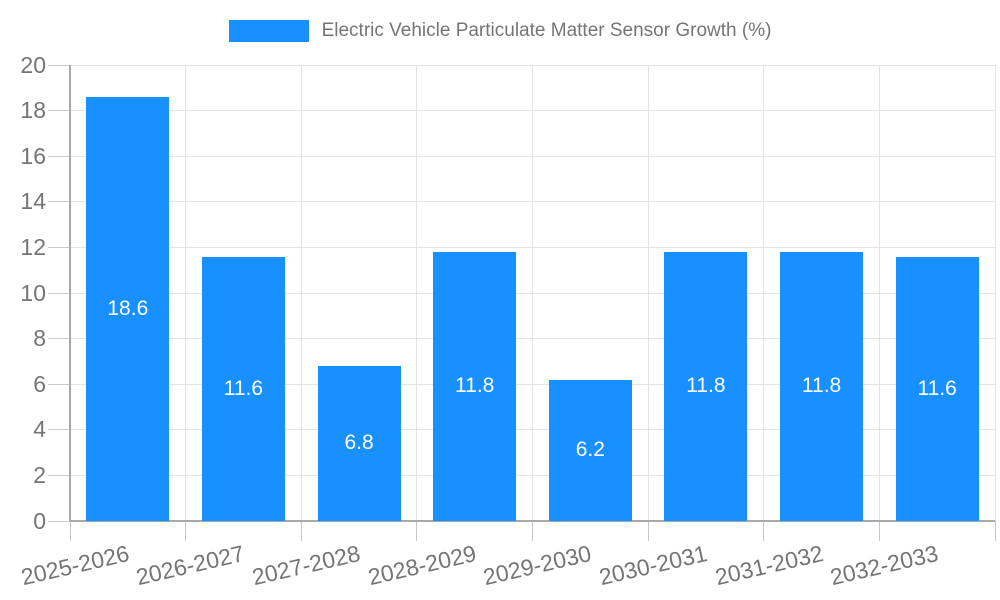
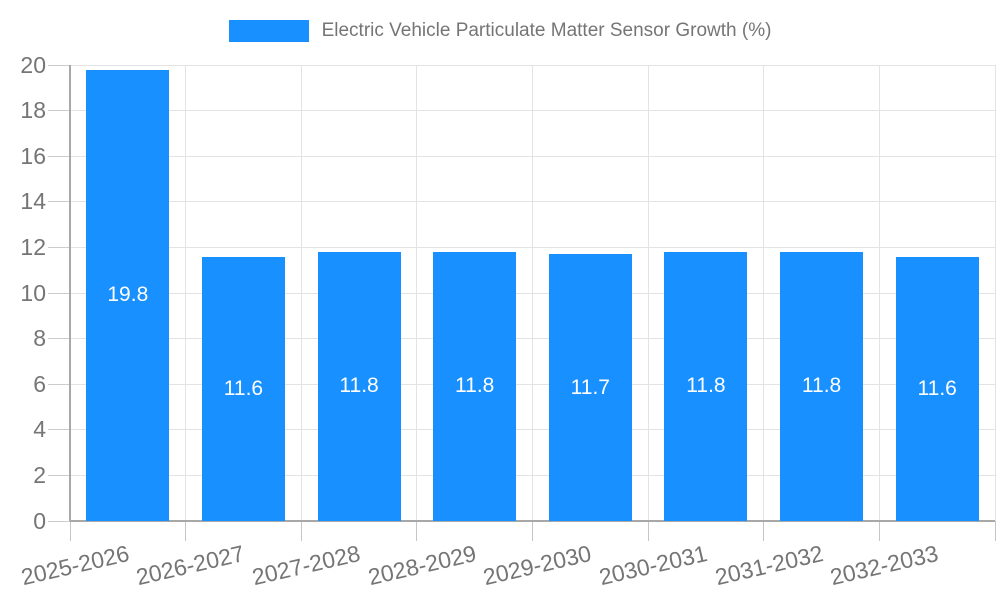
2025-2026: 18.6 -> 19.8
2027-2028: 6.8 -> 11.8
2029-2030: 6.2 -> 11.7
